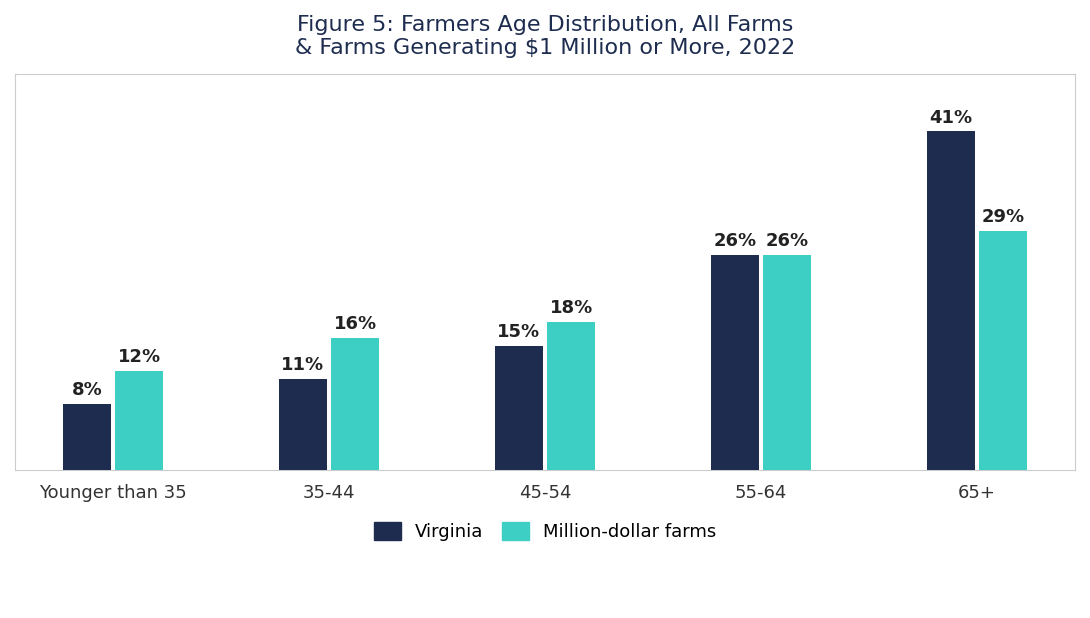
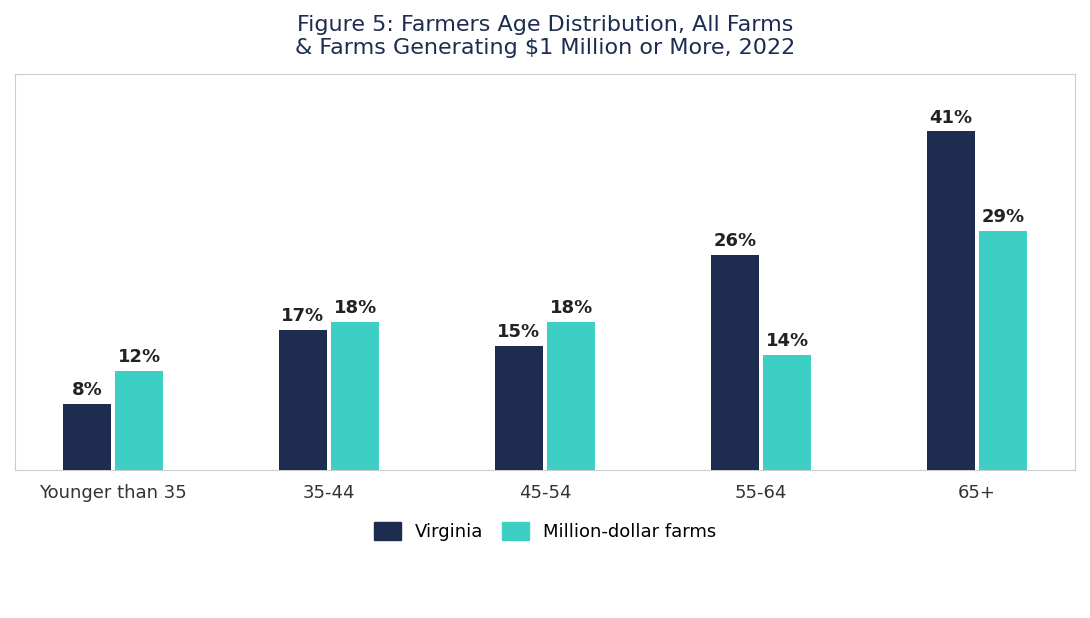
Virginia/35-44: 11% -> 17%
Million-dollar farms/35-44: 16% -> 18%
Million-dollar farms/55-64: 26% -> 14%
